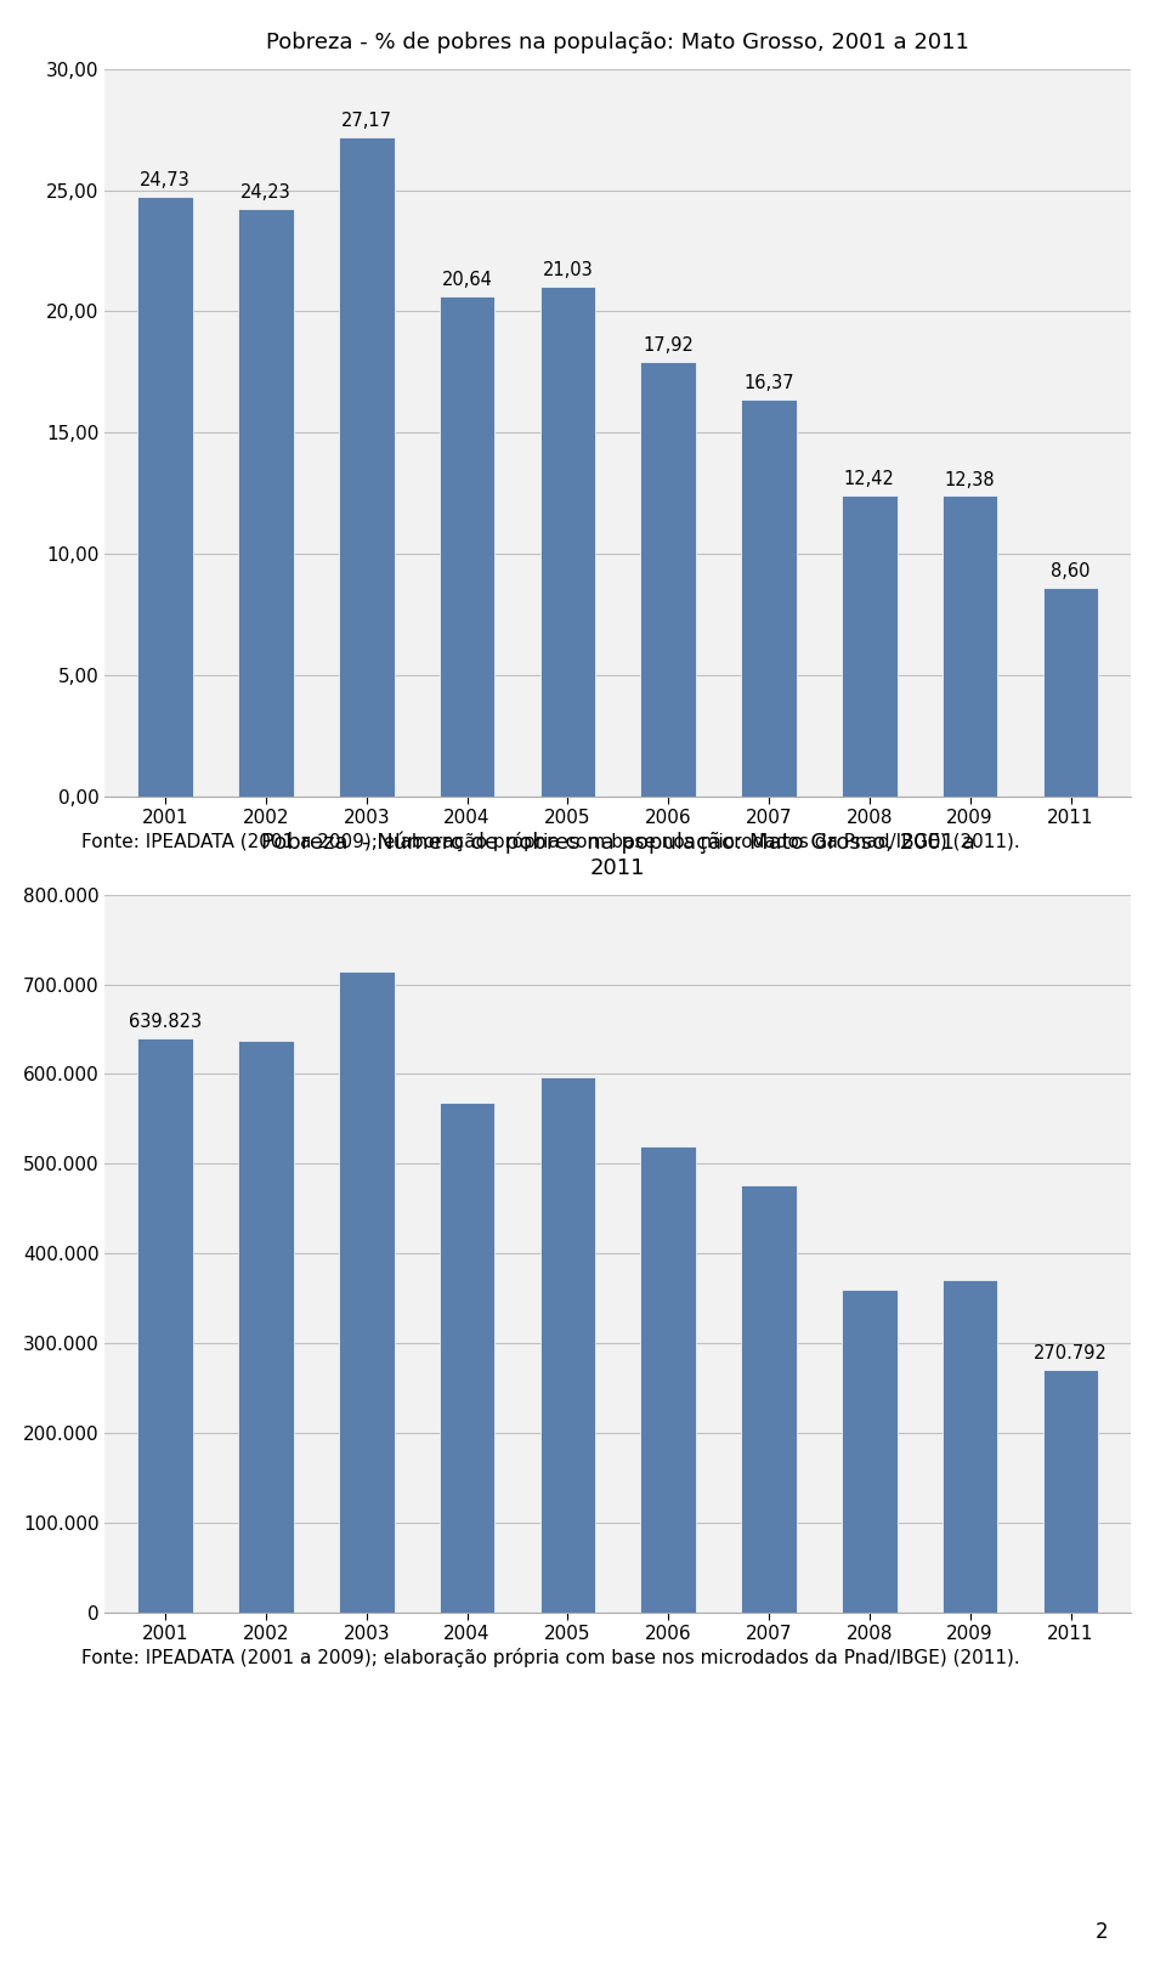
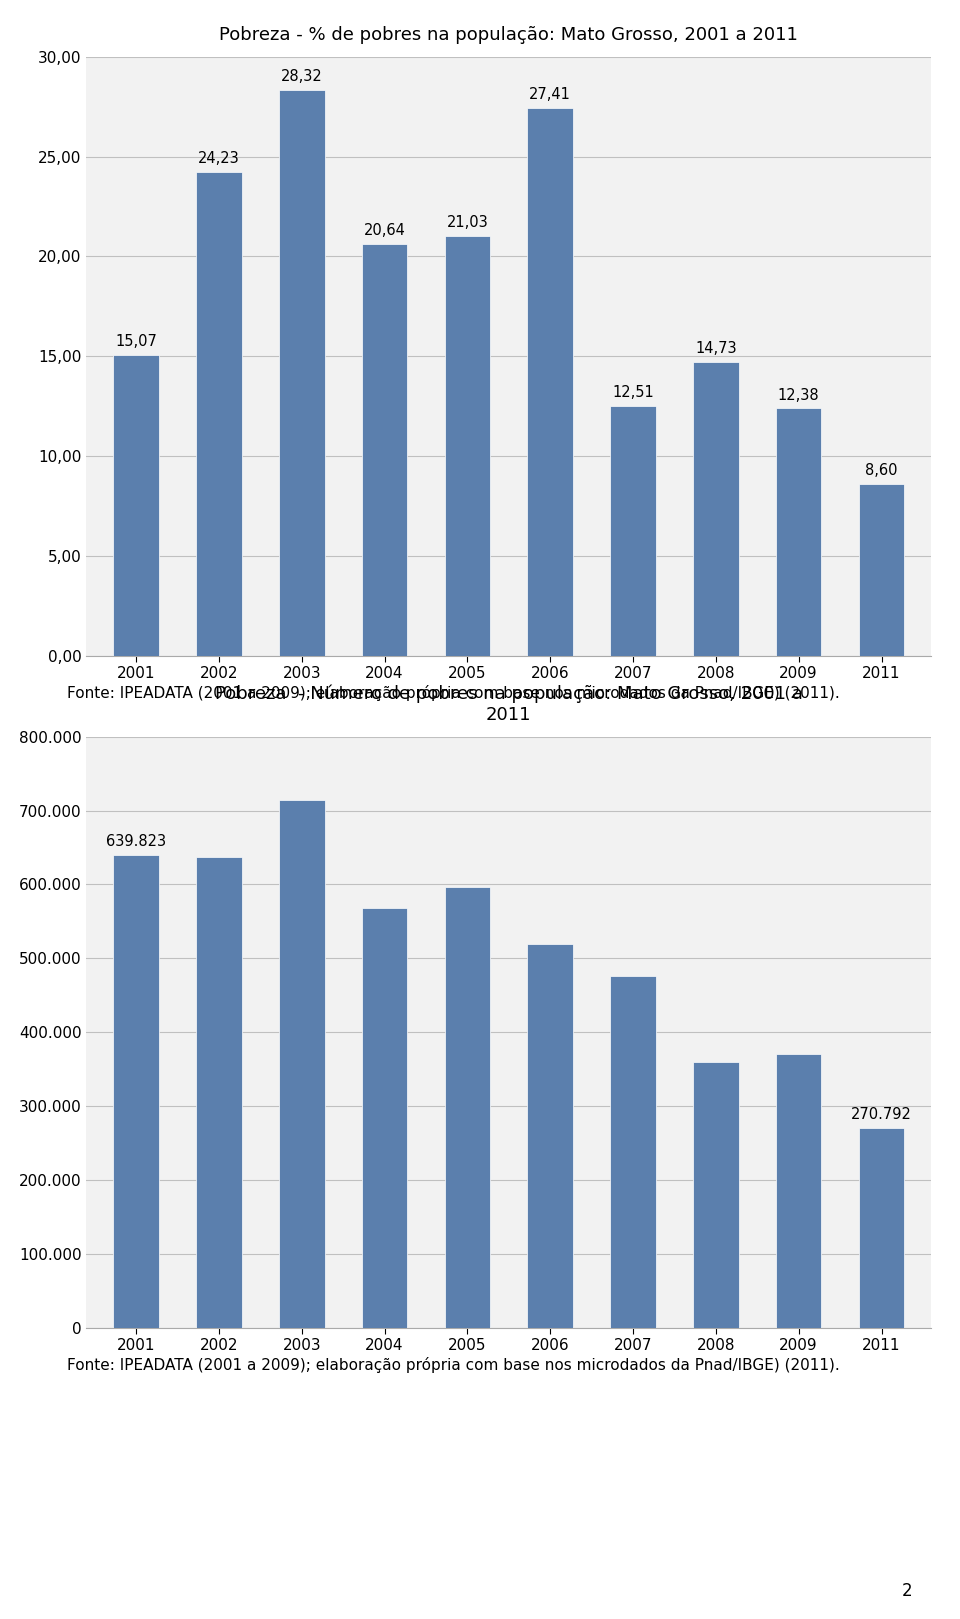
Pobreza - % de pobres na população: Mato Grosso, 2001 a 2011/2001: 24,73 -> 15,07
Pobreza - % de pobres na população: Mato Grosso, 2001 a 2011/2003: 27,17 -> 28,32
Pobreza - % de pobres na população: Mato Grosso, 2001 a 2011/2006: 17,92 -> 27,41
Pobreza - % de pobres na população: Mato Grosso, 2001 a 2011/2007: 16,37 -> 12,51
Pobreza - % de pobres na população: Mato Grosso, 2001 a 2011/2008: 12,42 -> 14,73
